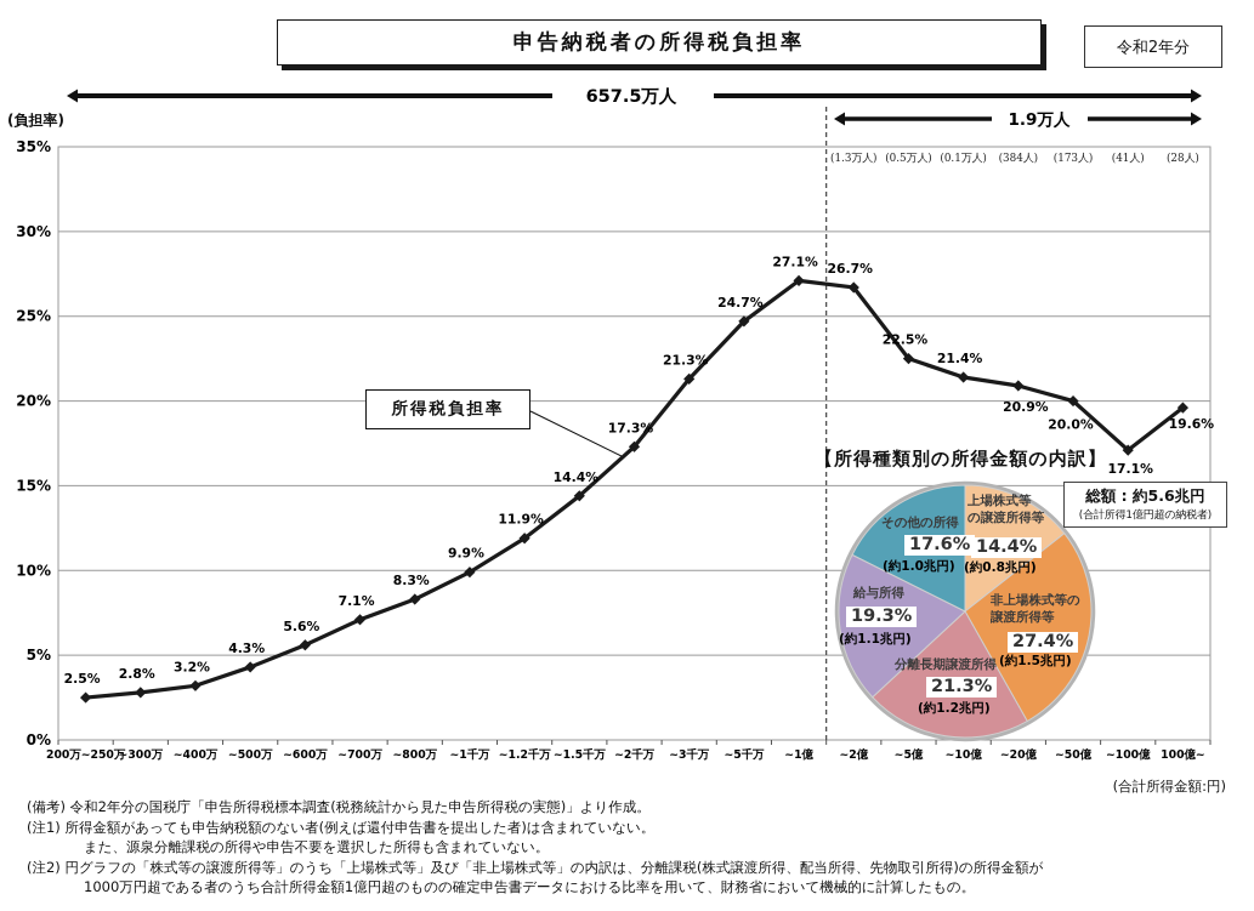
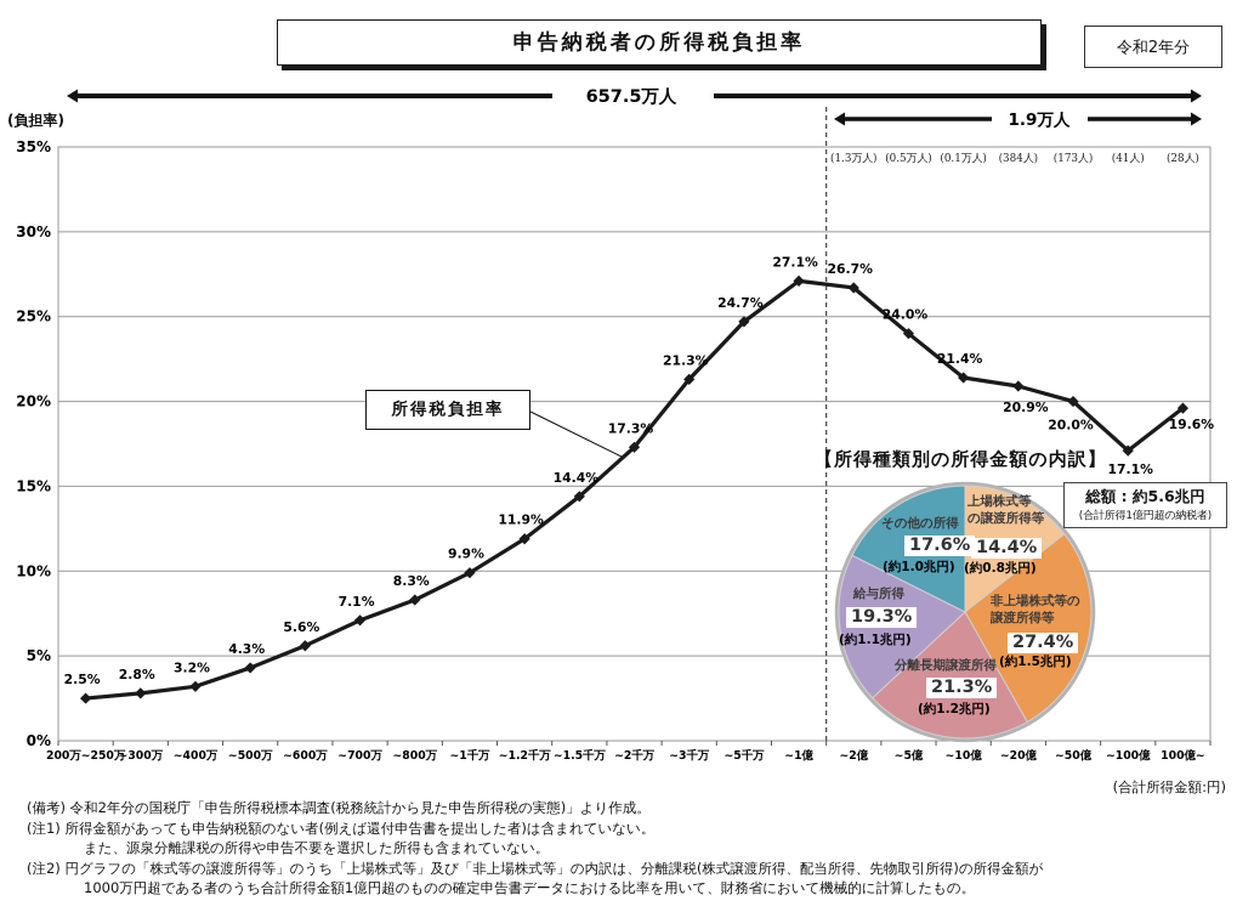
申告納税者の所得税負担率/~5億: 22.5% -> 24.0%
